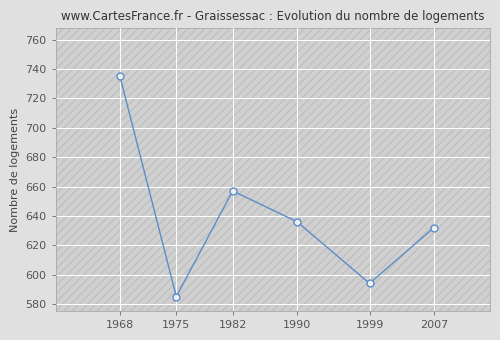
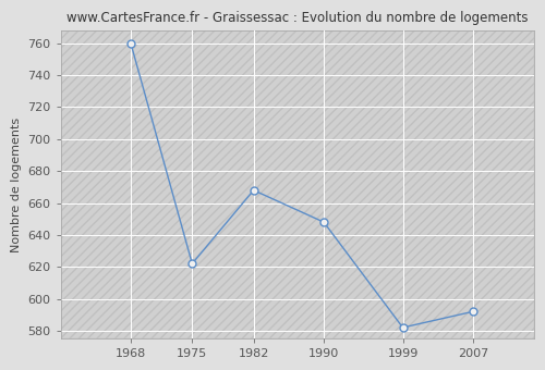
1968: 735 -> 760
1975: 585 -> 622
1982: 657 -> 668
1990: 636 -> 648
1999: 594 -> 582
2007: 632 -> 592
